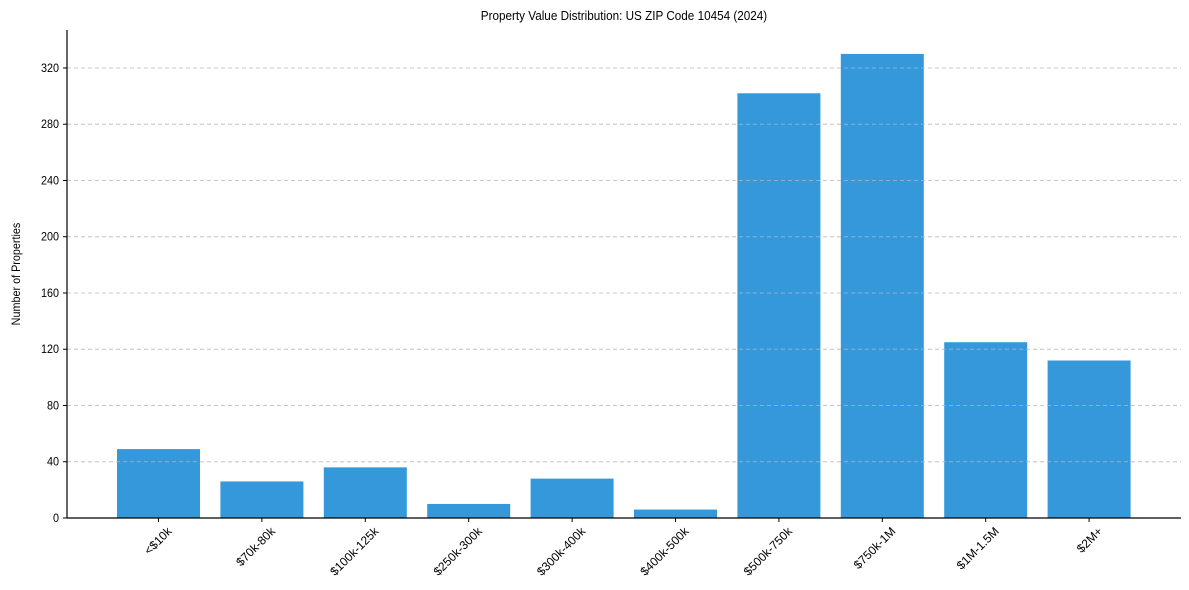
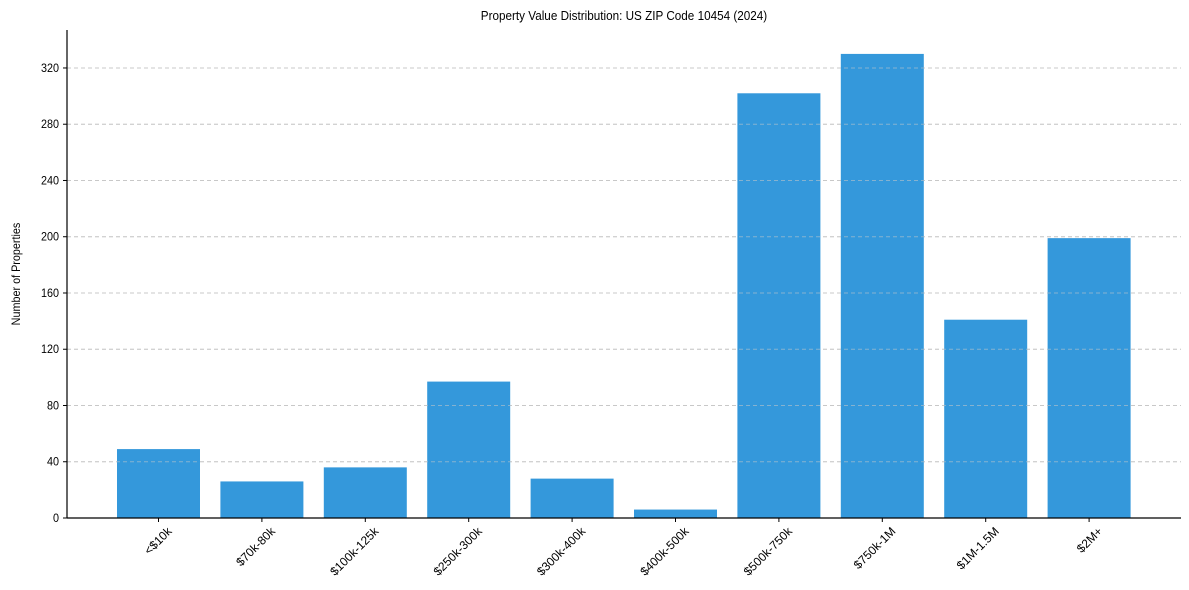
$250k-300k: 10 -> 97
$1M-1.5M: 125 -> 141
$2M+: 112 -> 199
